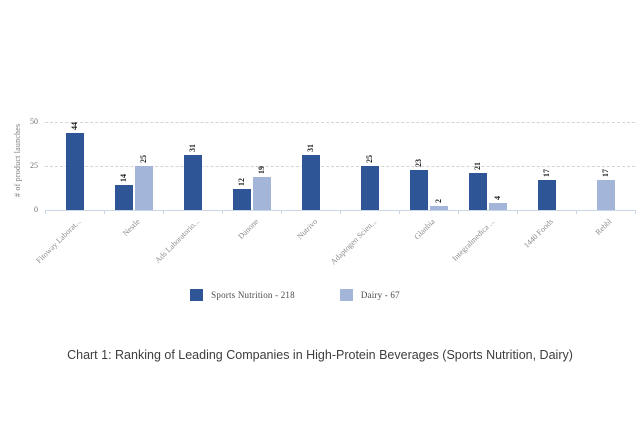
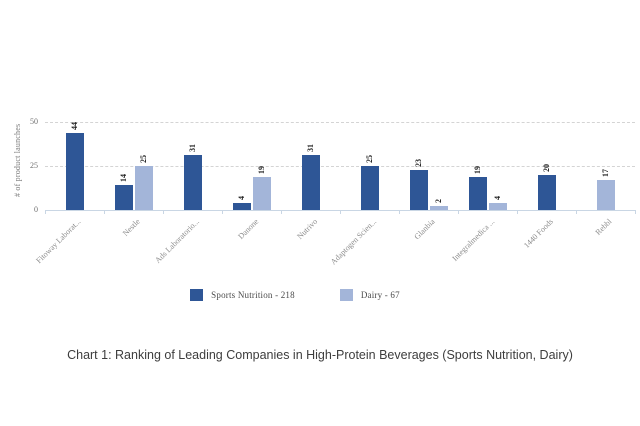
Sports Nutrition - 218/Danone: 12 -> 4
Sports Nutrition - 218/Integralmedica ...: 21 -> 19
Sports Nutrition - 218/1440 Foods: 17 -> 20
